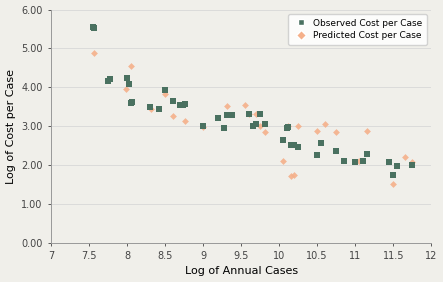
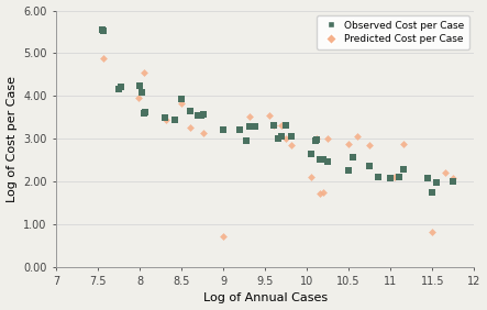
Observed Cost per Case/9: 3.00 -> 3.20
Predicted Cost per Case/9: 2.97 -> 0.70
Predicted Cost per Case/11.5: 1.50 -> 0.80
